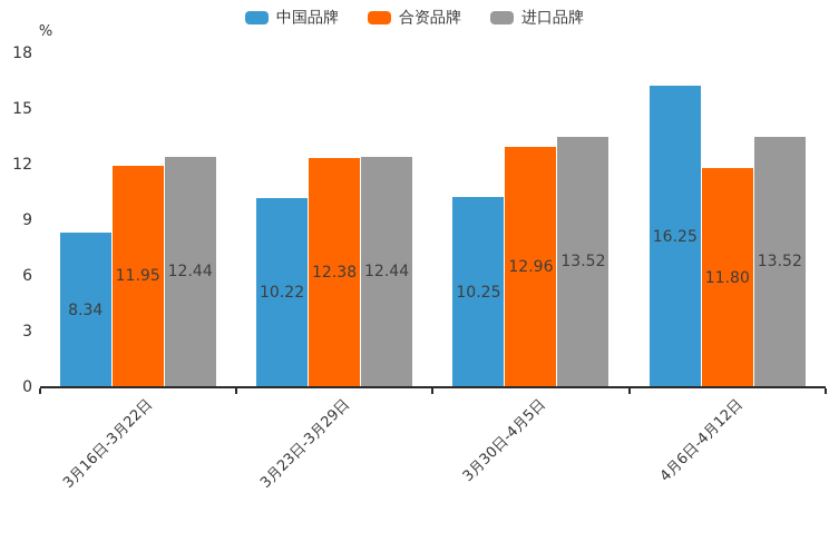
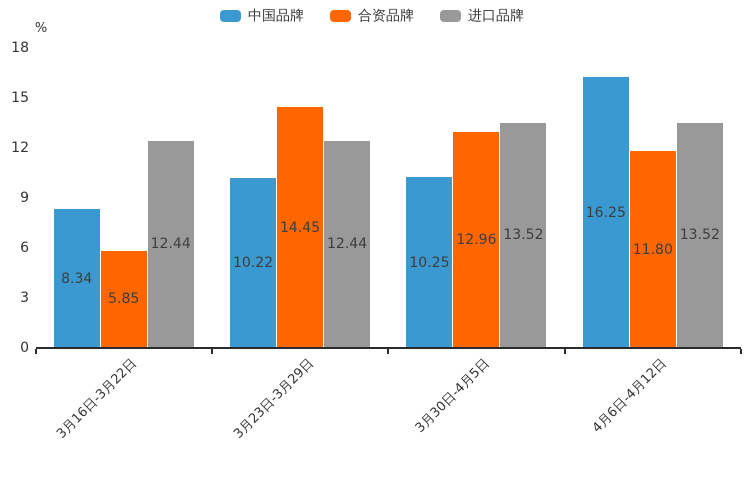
合资品牌/3月16日-3月22日: 11.95 -> 5.85
合资品牌/3月23日-3月29日: 12.38 -> 14.45
